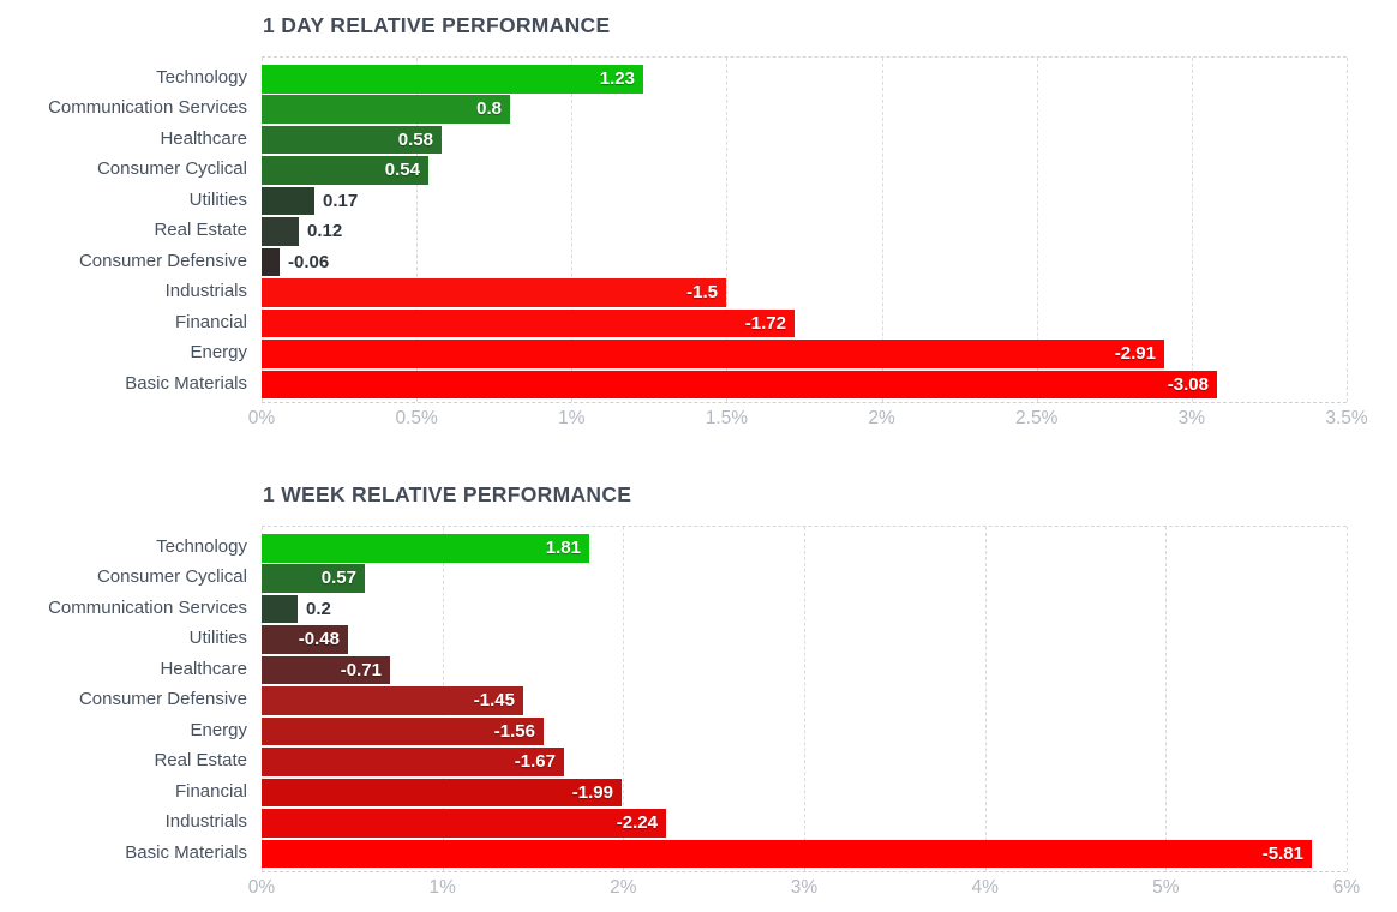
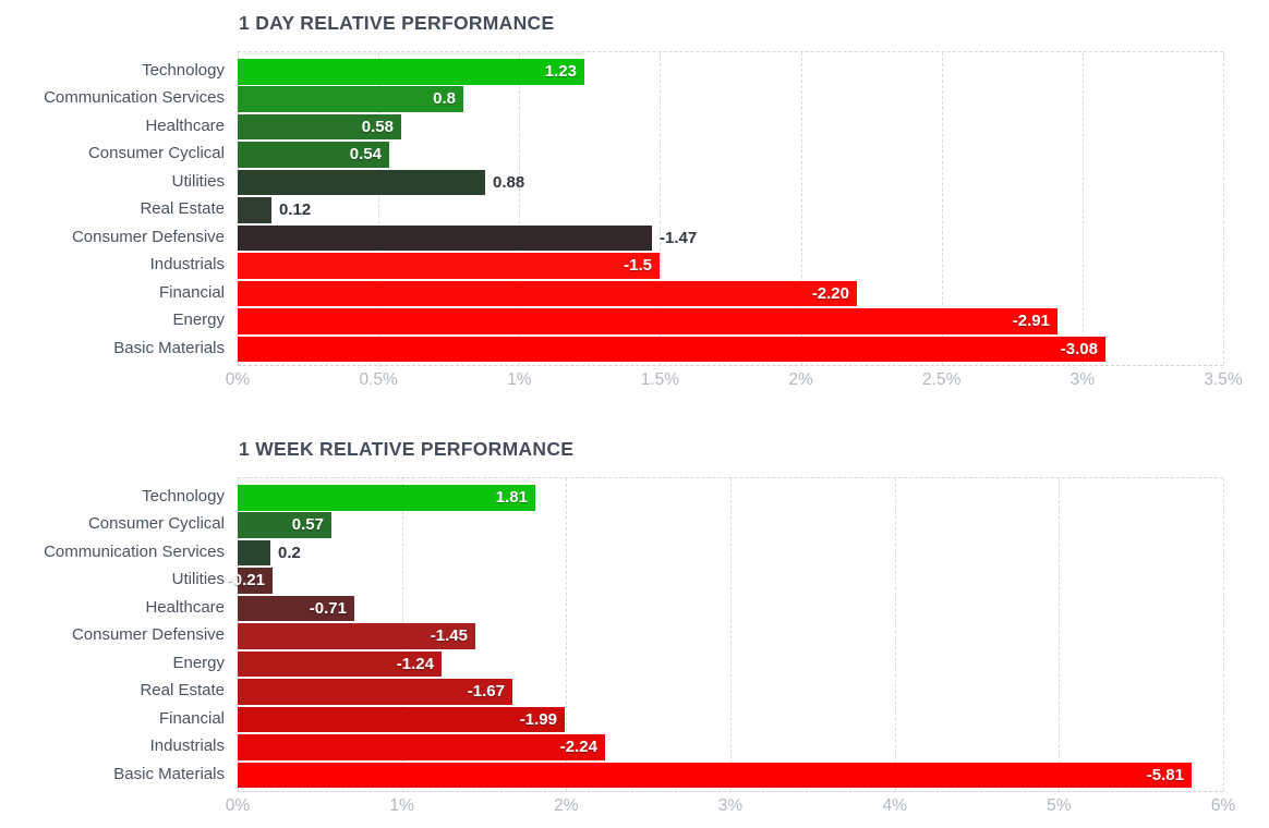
1 DAY RELATIVE PERFORMANCE/Utilities: 0.17 -> 0.88
1 DAY RELATIVE PERFORMANCE/Consumer Defensive: -0.06 -> -1.47
1 DAY RELATIVE PERFORMANCE/Financial: -1.72 -> -2.20
1 WEEK RELATIVE PERFORMANCE/Utilities: -0.48 -> -0.21
1 WEEK RELATIVE PERFORMANCE/Energy: -1.56 -> -1.24
